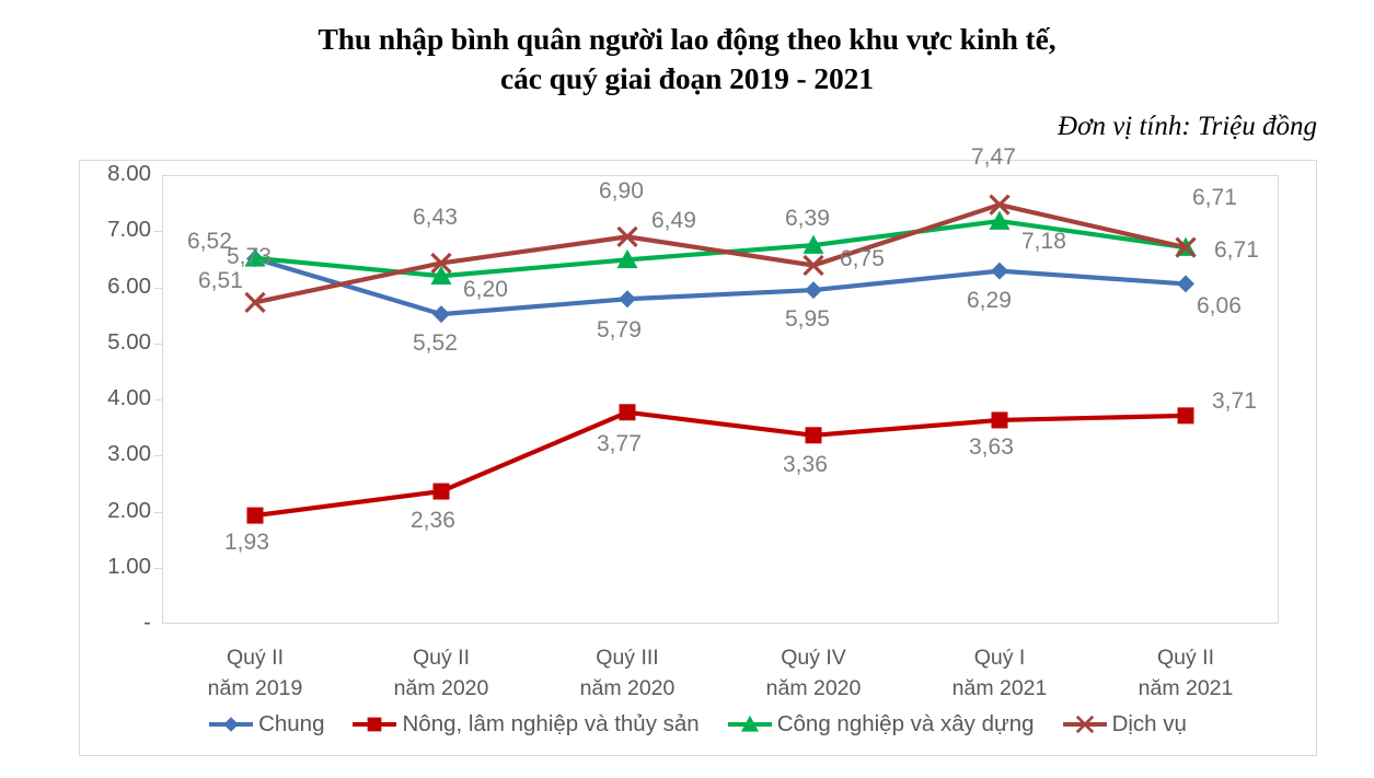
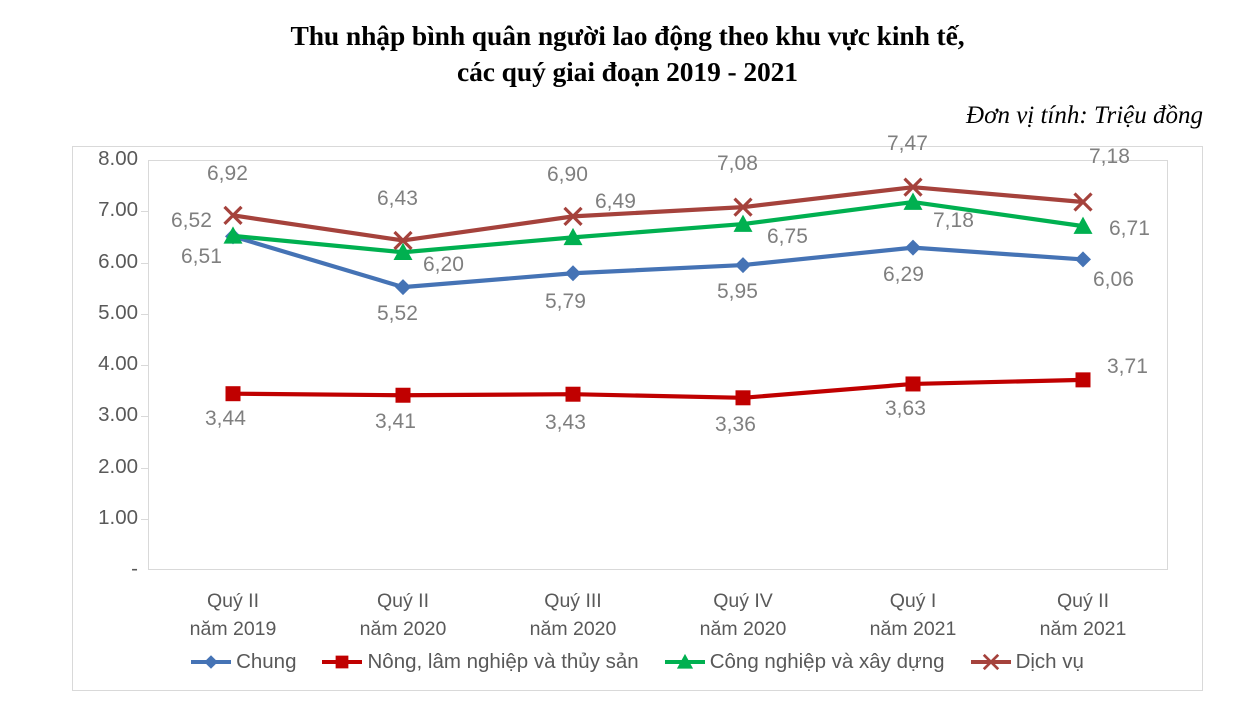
Nông, lâm nghiệp và thủy sản/Quý II năm 2019: 1,93 -> 3,44
Dịch vụ/Quý II năm 2019: 5,73 -> 6,92
Nông, lâm nghiệp và thủy sản/Quý II năm 2020: 2,36 -> 3,41
Nông, lâm nghiệp và thủy sản/Quý III năm 2020: 3,77 -> 3,43
Dịch vụ/Quý IV năm 2020: 6,39 -> 7,08
Dịch vụ/Quý II năm 2021: 6,71 -> 7,18
